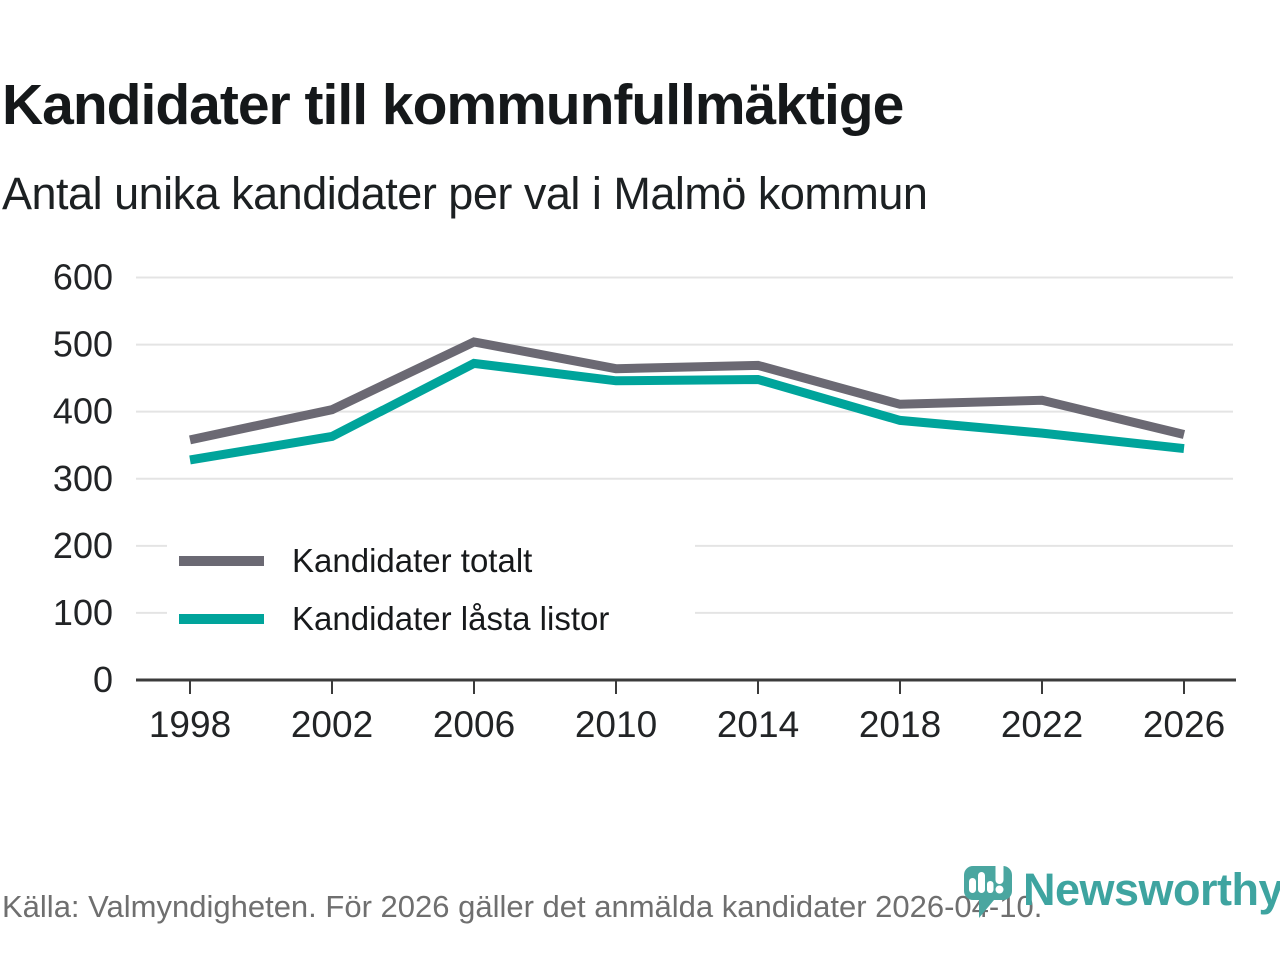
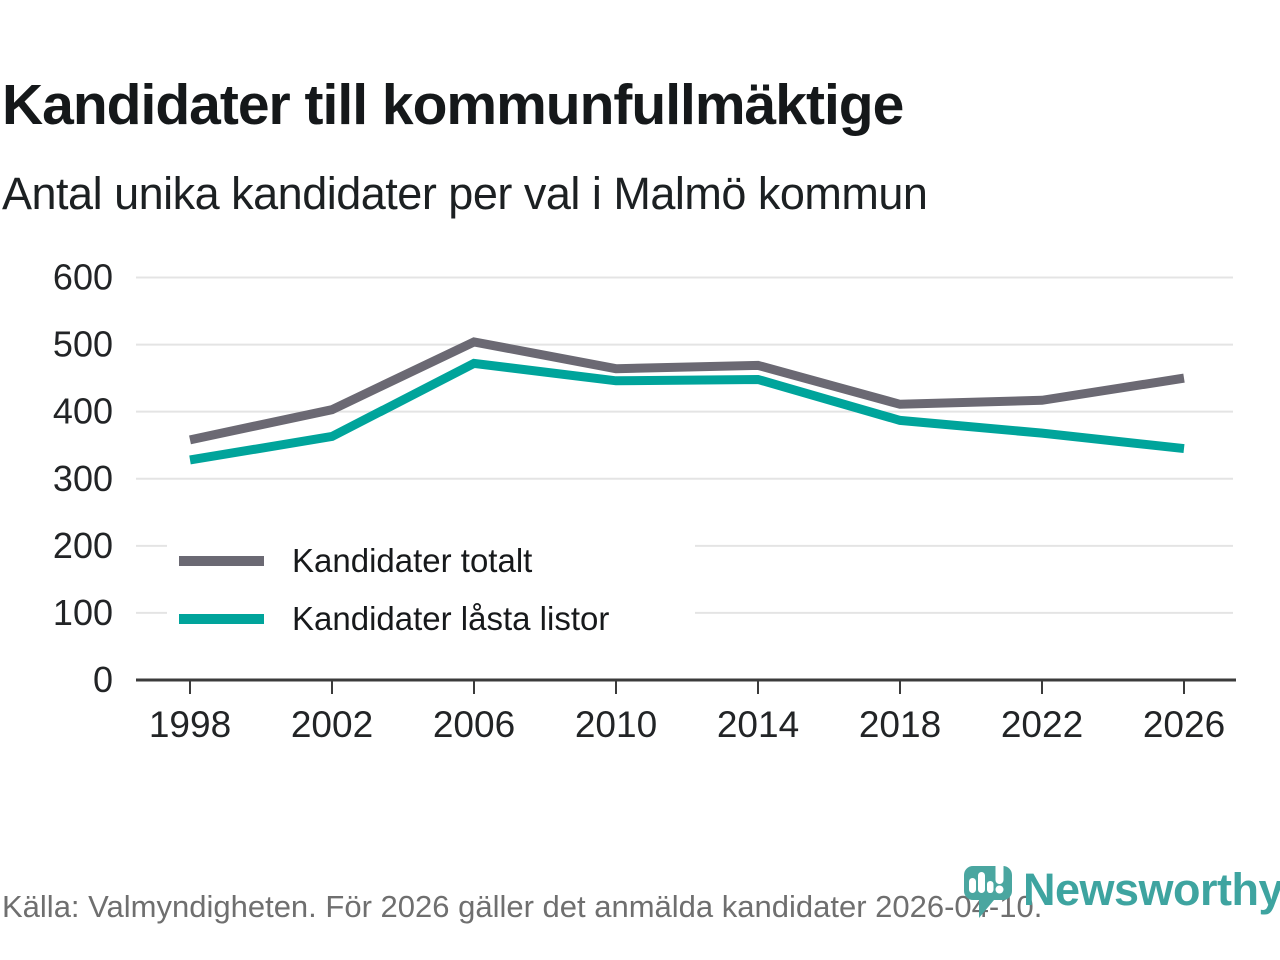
Kandidater totalt/2026: 370 -> 450
